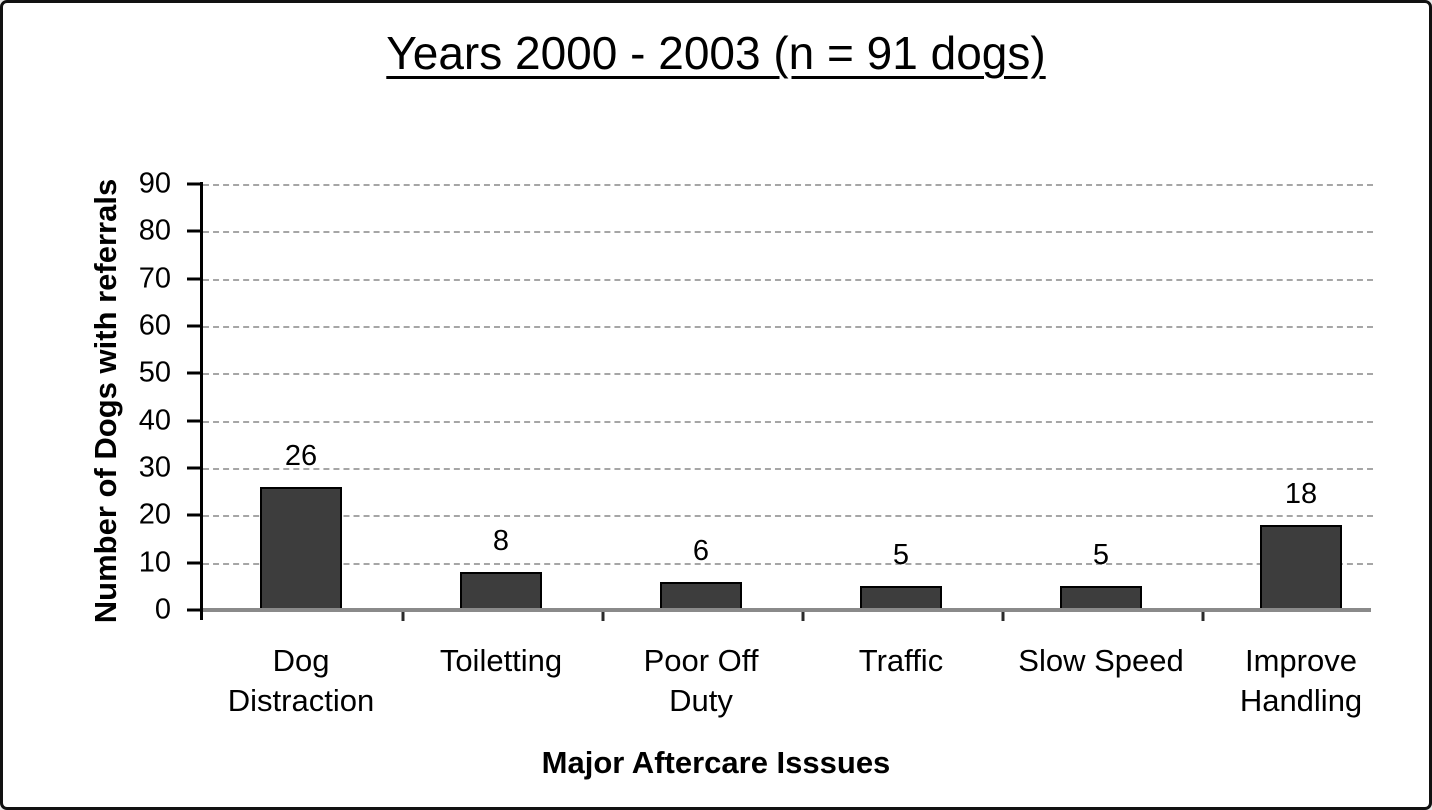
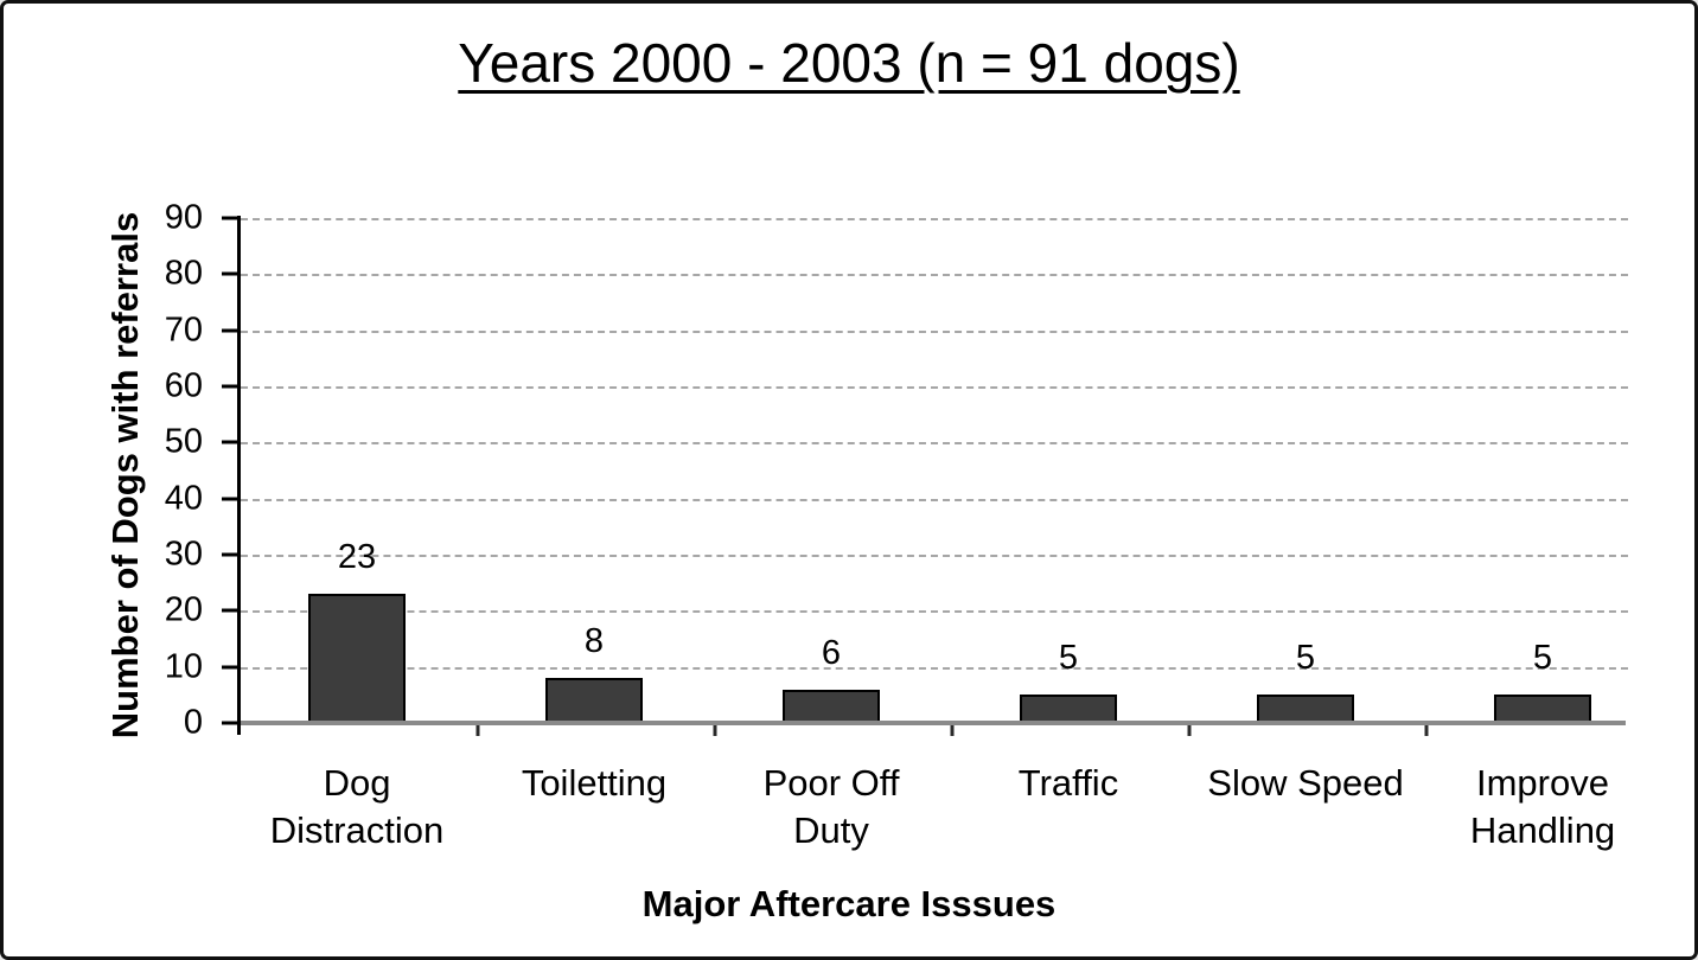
Dog Distraction: 26 -> 23
Improve Handling: 18 -> 5
